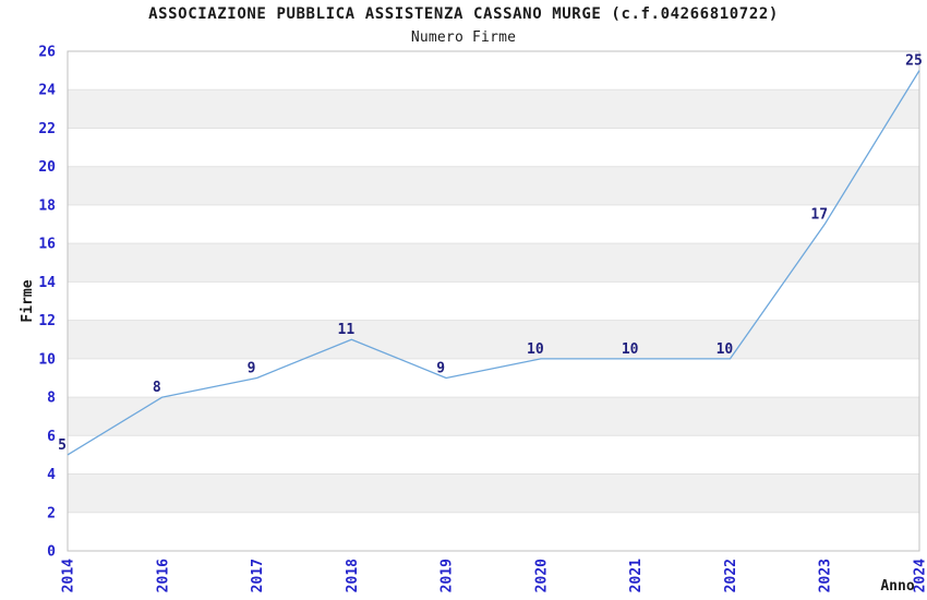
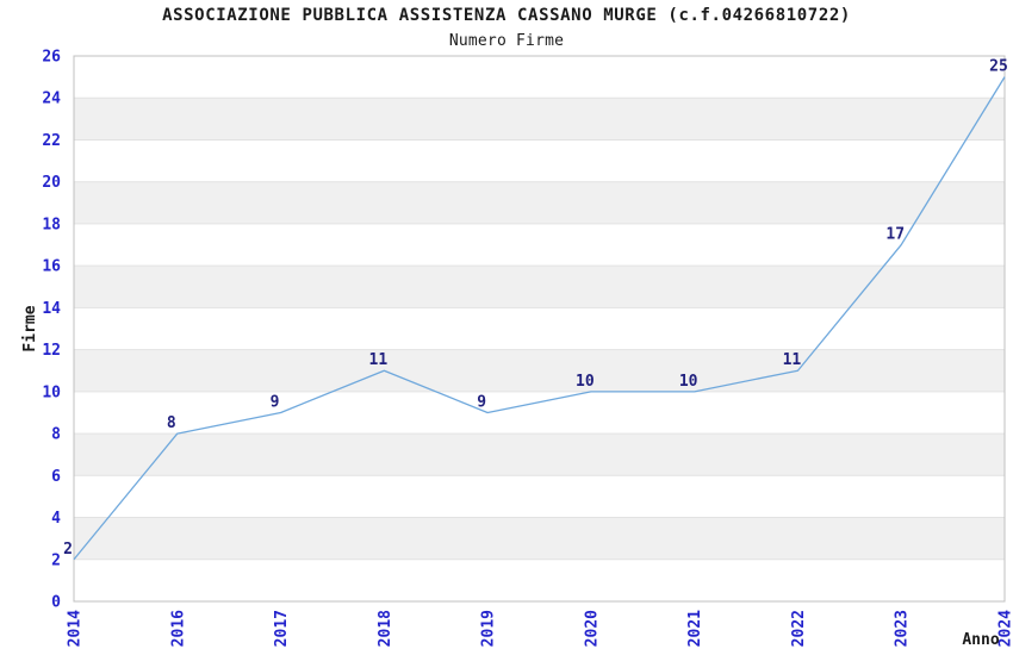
2014: 5 -> 2
2022: 10 -> 11
